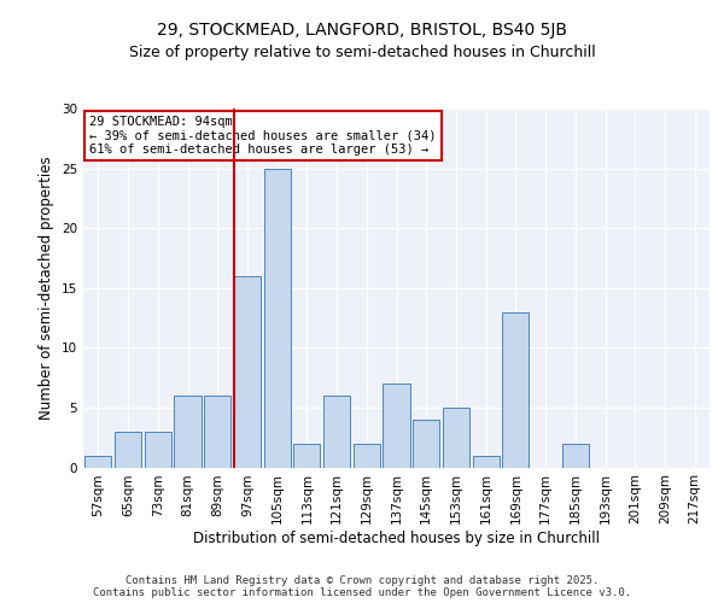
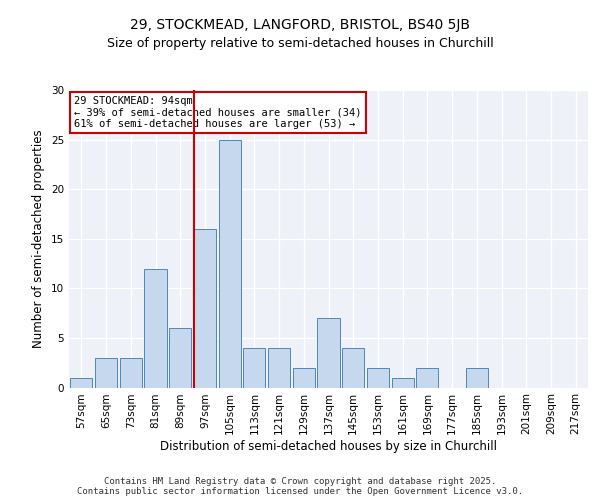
81sqm: 6 -> 12
113sqm: 2 -> 4
121sqm: 6 -> 4
153sqm: 5 -> 2
169sqm: 13 -> 2
